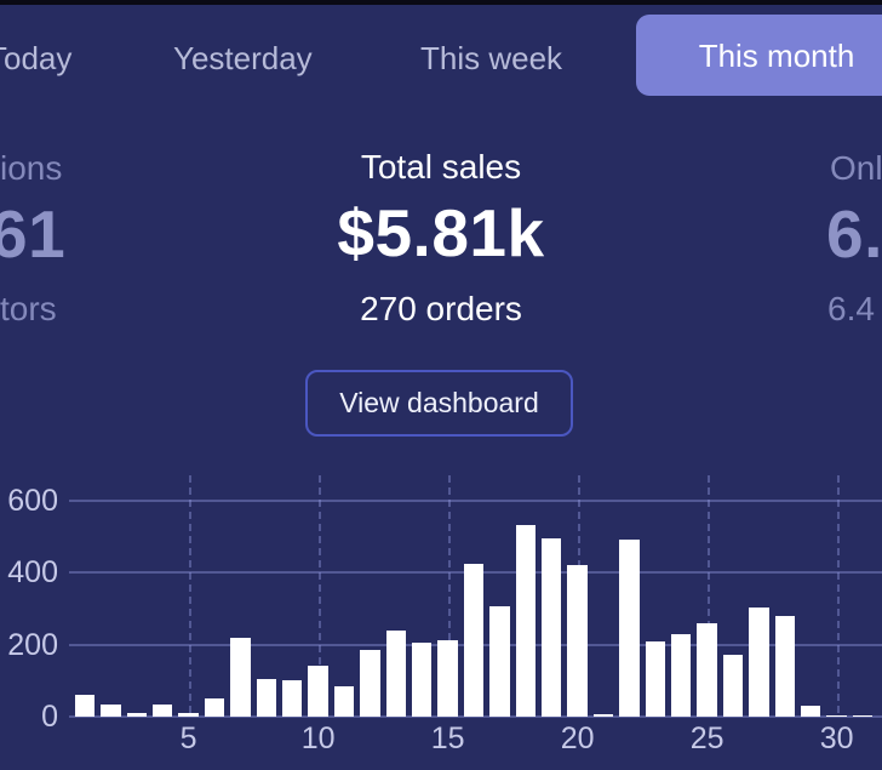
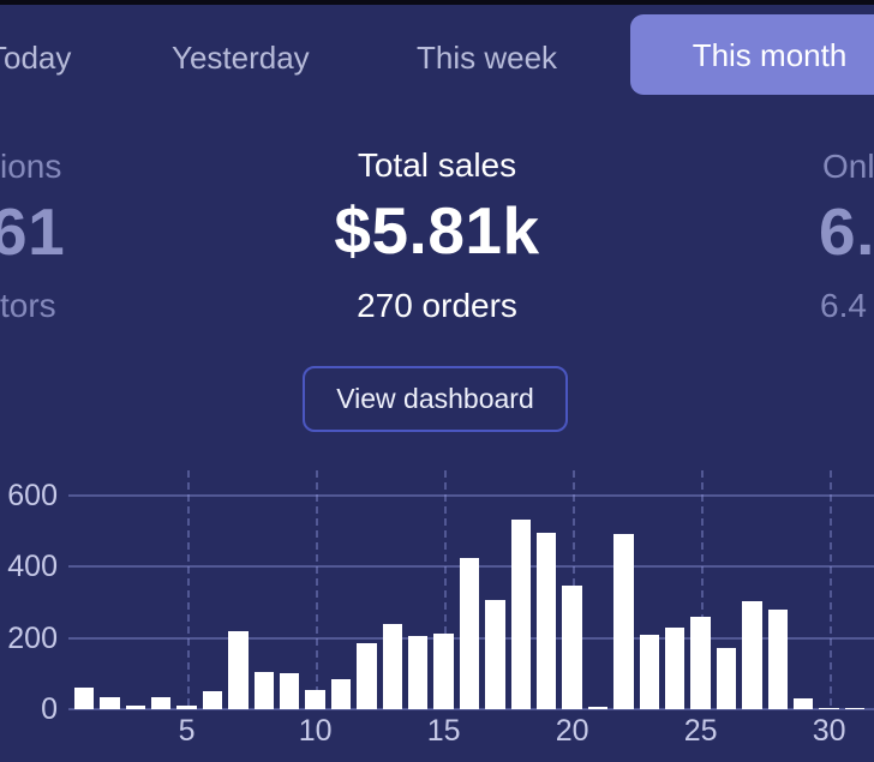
10: 140 -> 60
20: 420 -> 350
